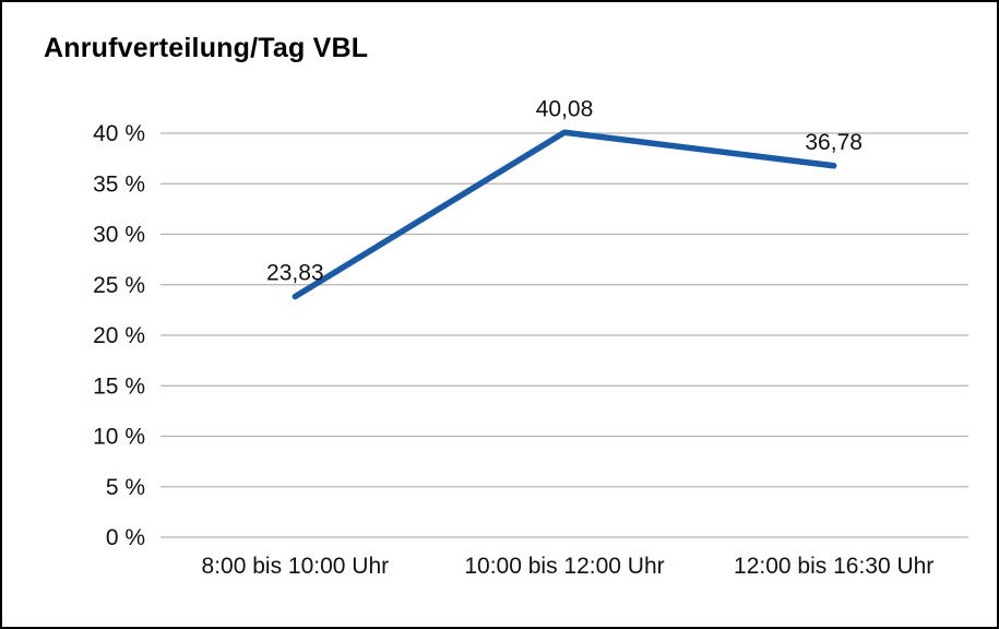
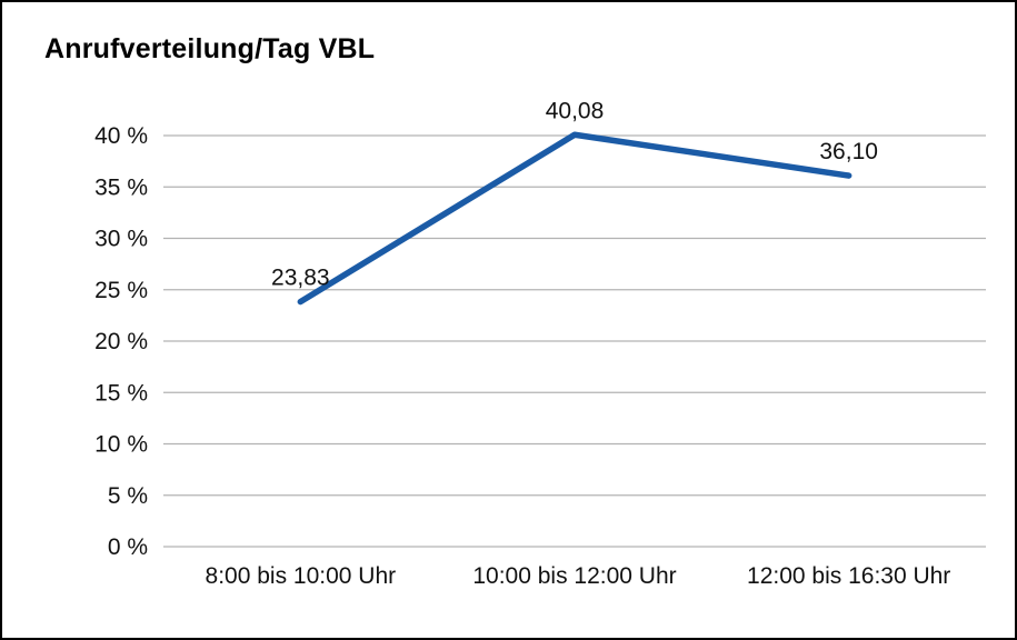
12:00 bis 16:30 Uhr: 36,78 -> 36,10
